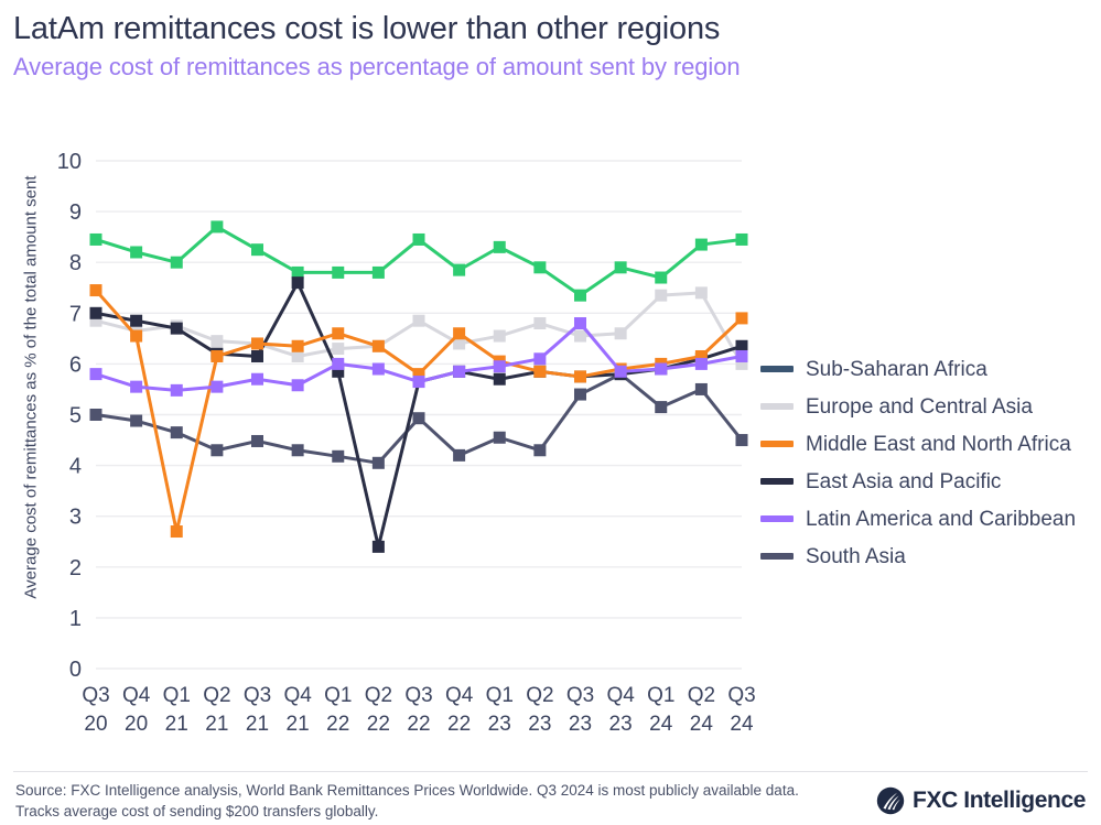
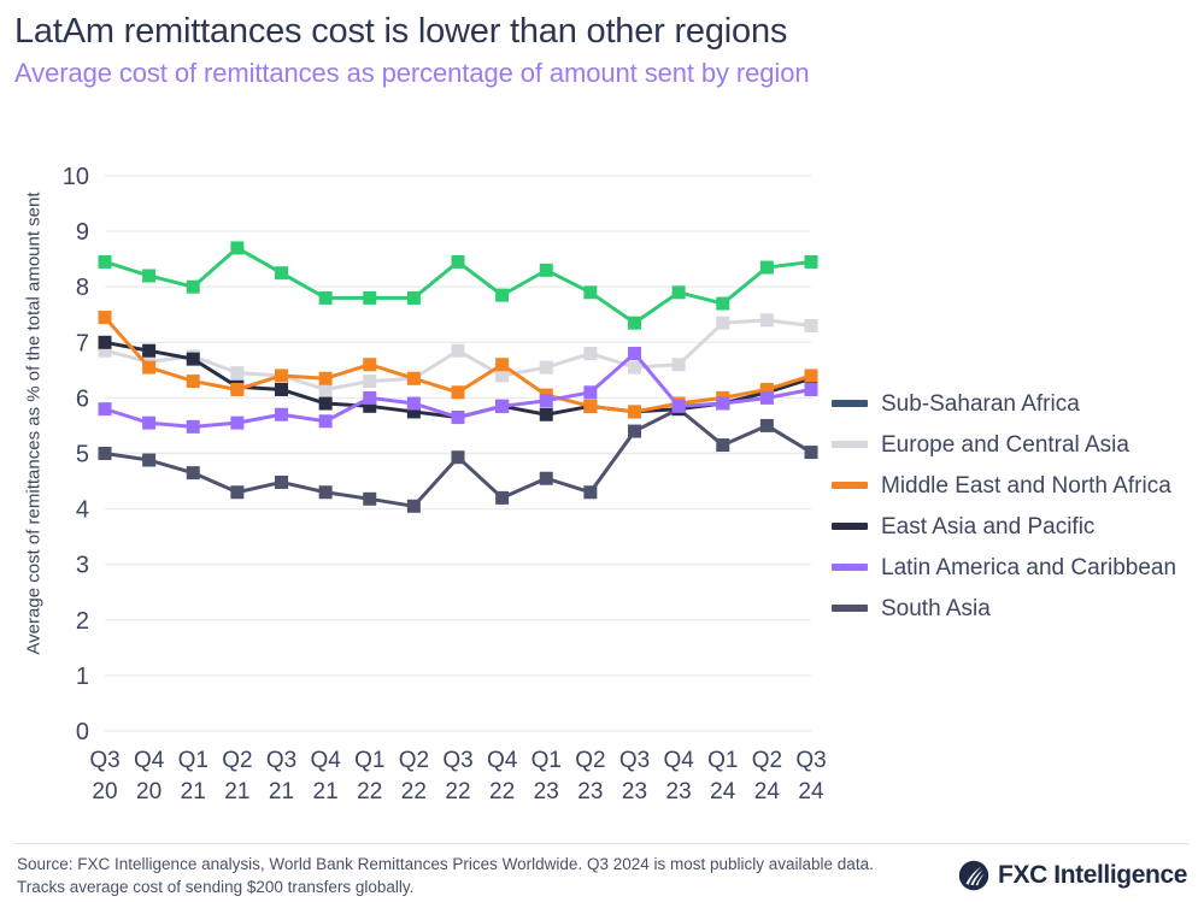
Middle East and North Africa/Q1 21: 2.7 -> 6.3
East Asia and Pacific/Q4 21: 7.6 -> 5.9
East Asia and Pacific/Q2 22: 2.4 -> 5.8
Middle East and North Africa/Q3 22: 5.8 -> 6.1
Europe and Central Asia/Q3 24: 6.0 -> 7.3
Middle East and North Africa/Q3 24: 6.9 -> 6.4
South Asia/Q3 24: 4.5 -> 5.0
